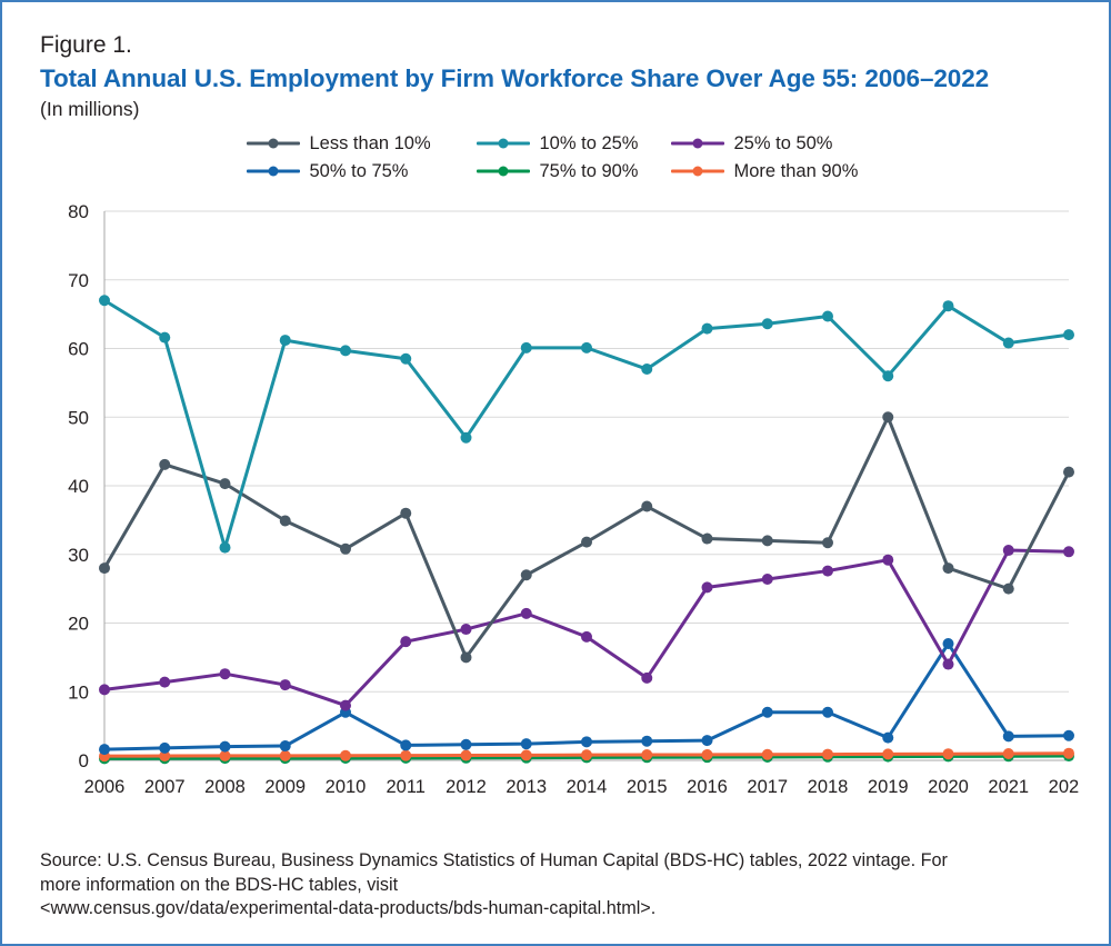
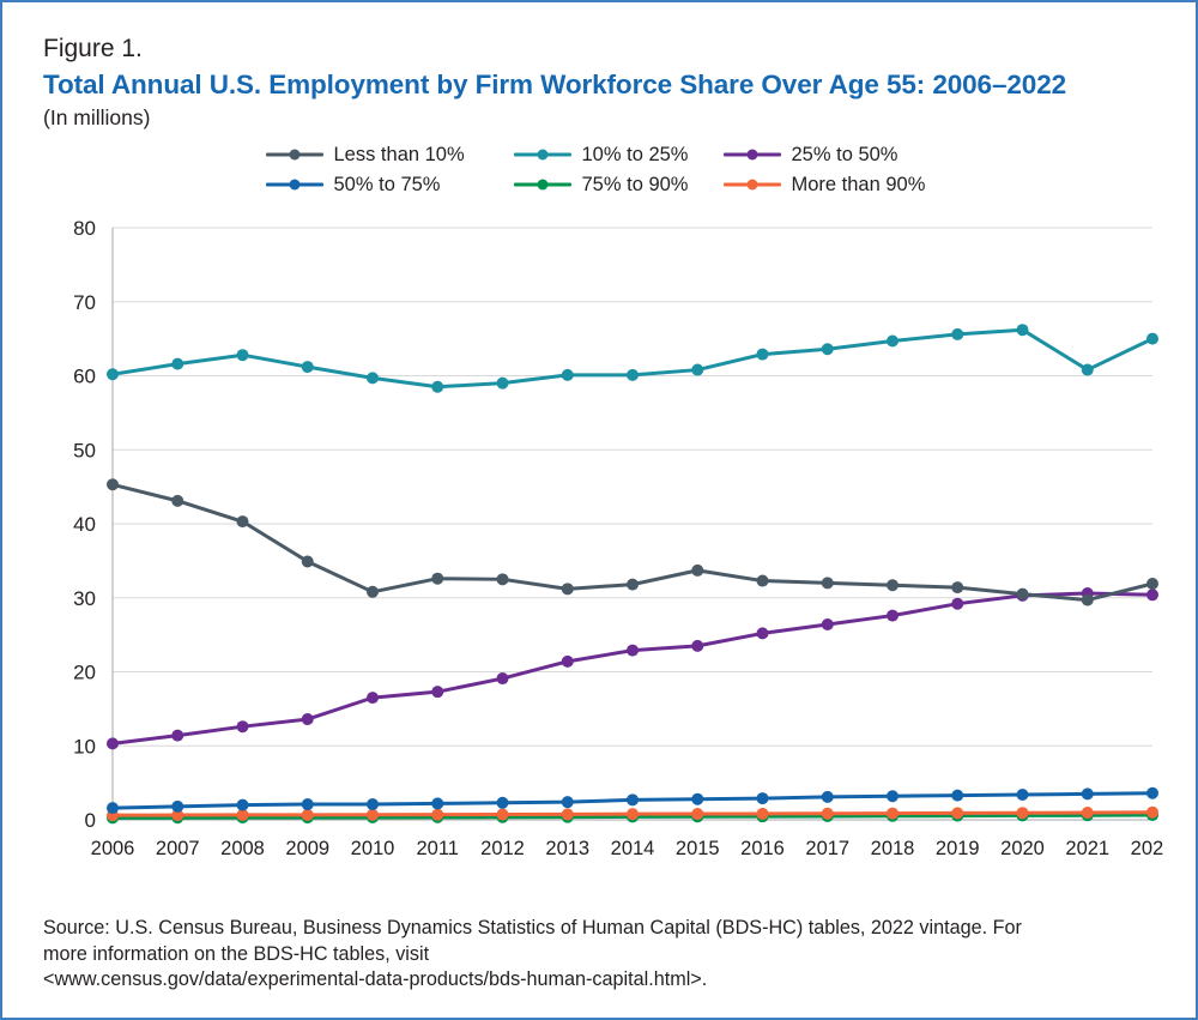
Less than 10%/2006: 28 -> 45
10% to 25%/2006: 67 -> 60
10% to 25%/2008: 31 -> 63
25% to 50%/2009: 11 -> 14
25% to 50%/2010: 8 -> 16
50% to 75%/2010: 7 -> 2
Less than 10%/2011: 36 -> 33
Less than 10%/2012: 15 -> 32
10% to 25%/2012: 47 -> 59
Less than 10%/2013: 27 -> 31
25% to 50%/2014: 18 -> 23
Less than 10%/2015: 37 -> 34
10% to 25%/2015: 57 -> 61
25% to 50%/2015: 12 -> 24
50% to 75%/2017: 7 -> 3
50% to 75%/2018: 7 -> 3
Less than 10%/2019: 50 -> 31
10% to 25%/2019: 56 -> 66
Less than 10%/2020: 28 -> 30
25% to 50%/2020: 14 -> 30
50% to 75%/2020: 17 -> 3
Less than 10%/2021: 25 -> 30
Less than 10%/2022: 42 -> 32
10% to 25%/2022: 62 -> 65
